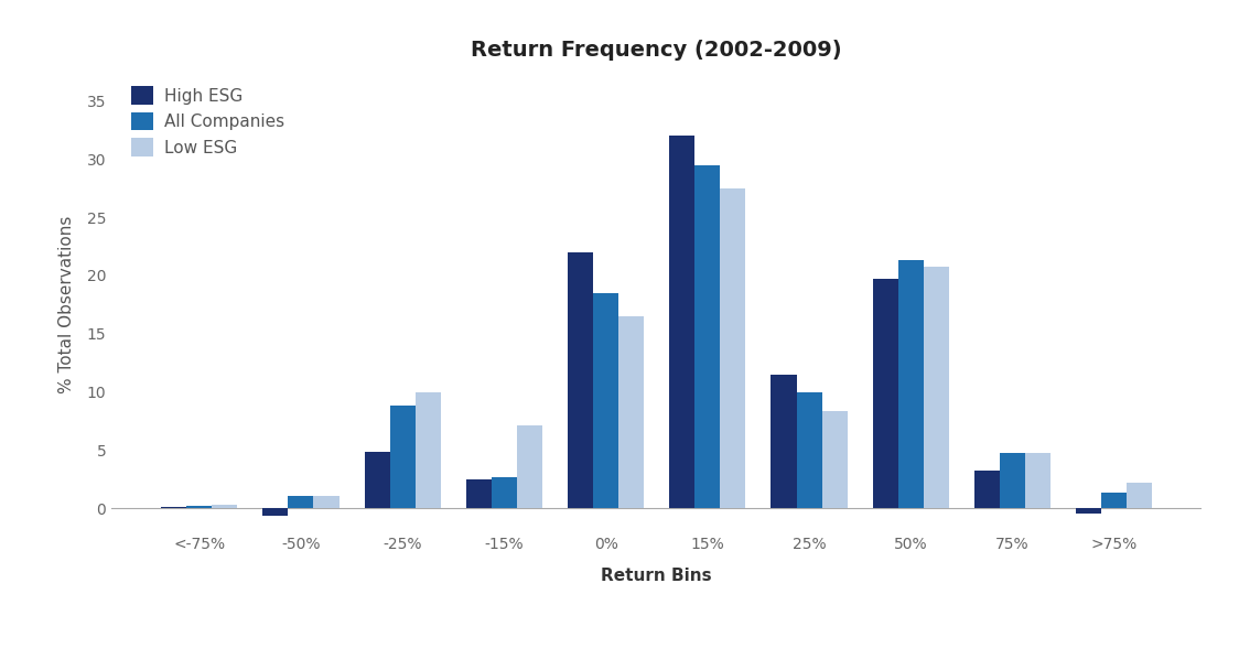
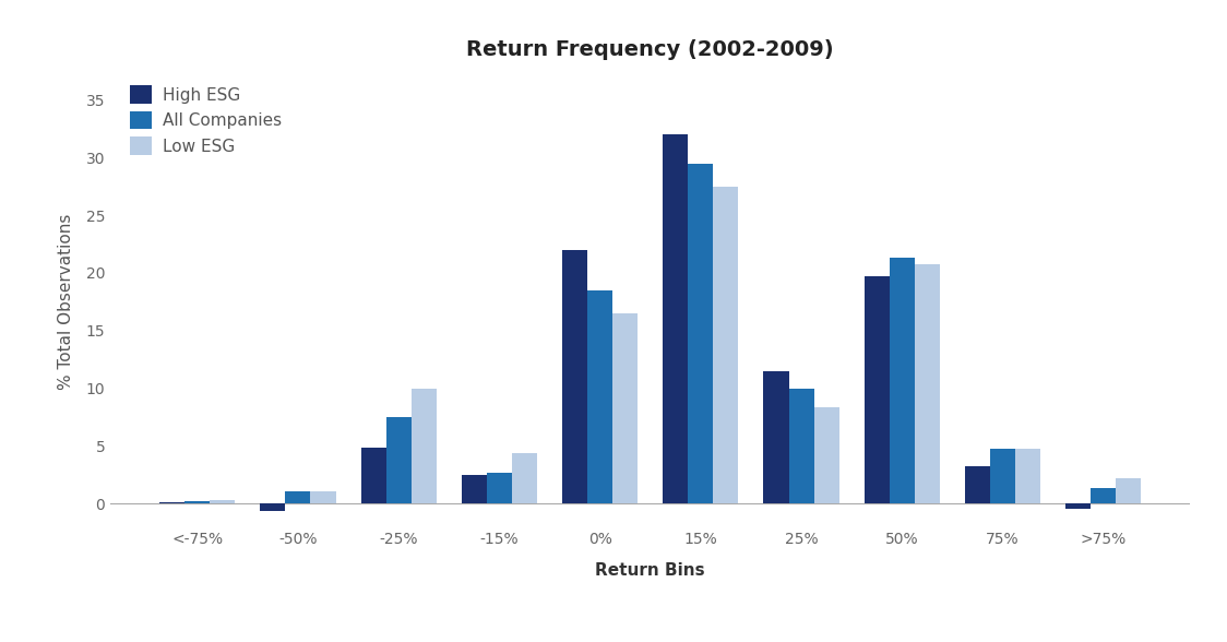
All Companies/-25%: 8.8 -> 7.5
Low ESG/-15%: 7.1 -> 4.4
